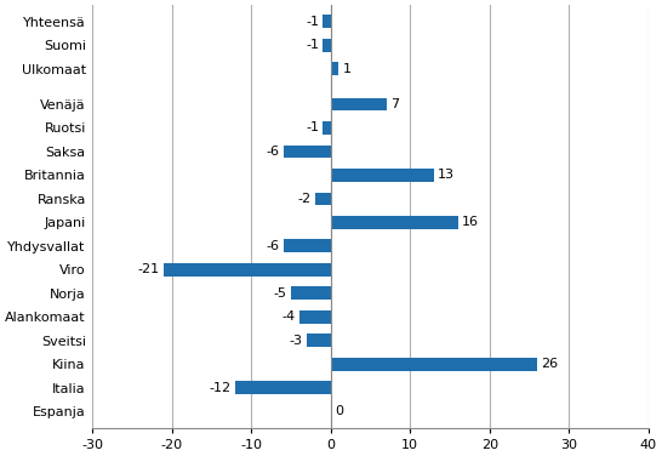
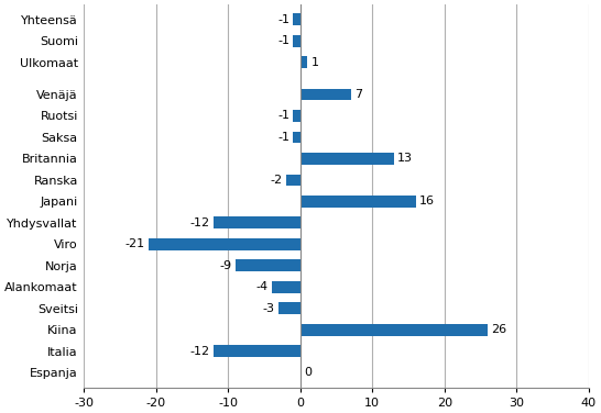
Saksa: -6 -> -1
Yhdysvallat: -6 -> -12
Norja: -5 -> -9
